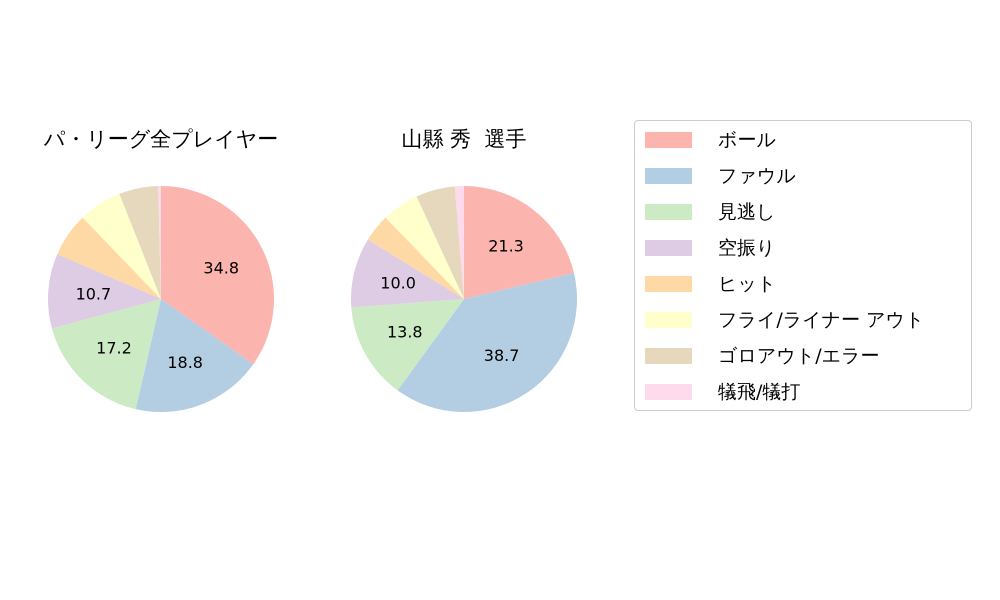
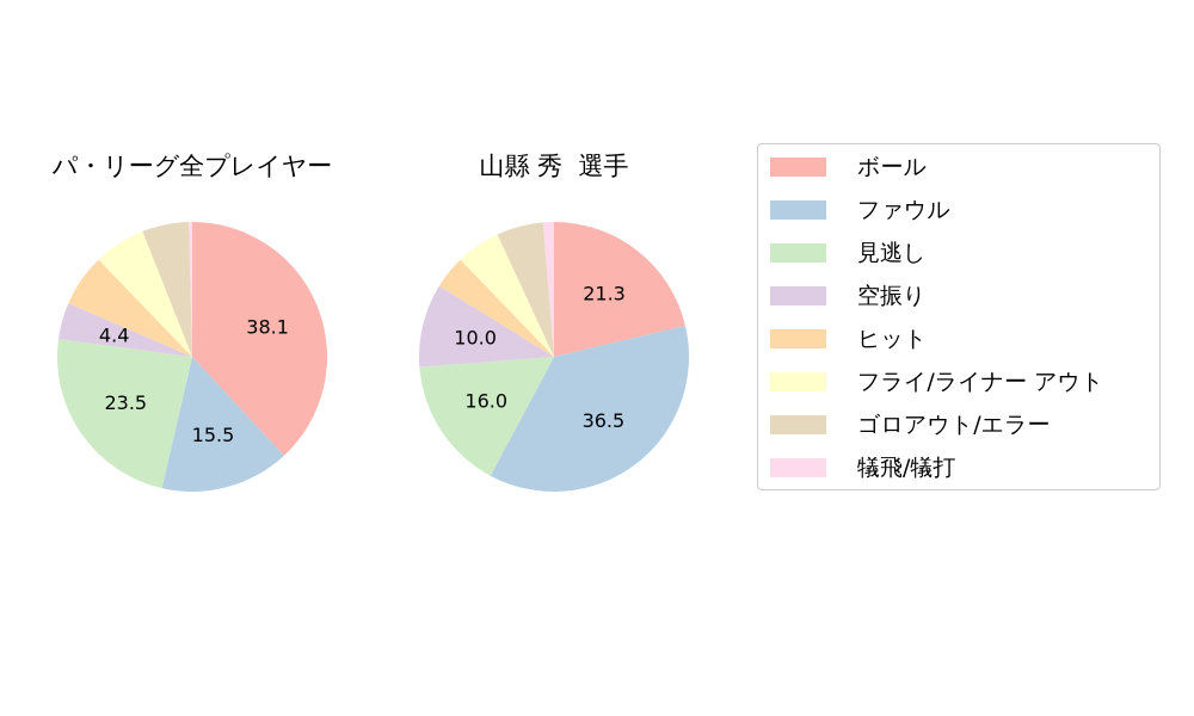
パ・リーグ全プレイヤー/ボール: 34.8 -> 38.1
パ・リーグ全プレイヤー/ファウル: 18.8 -> 15.5
パ・リーグ全プレイヤー/見逃し: 17.2 -> 23.5
パ・リーグ全プレイヤー/空振り: 10.7 -> 4.4
山縣 秀 選手/ファウル: 38.7 -> 36.5
山縣 秀 選手/見逃し: 13.8 -> 16.0
